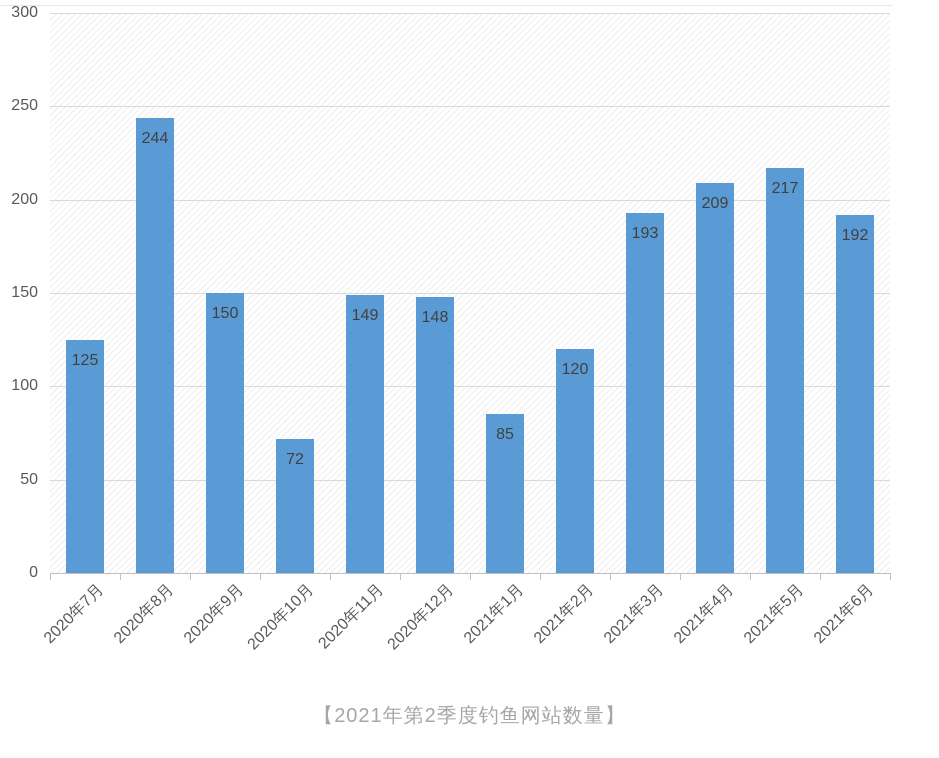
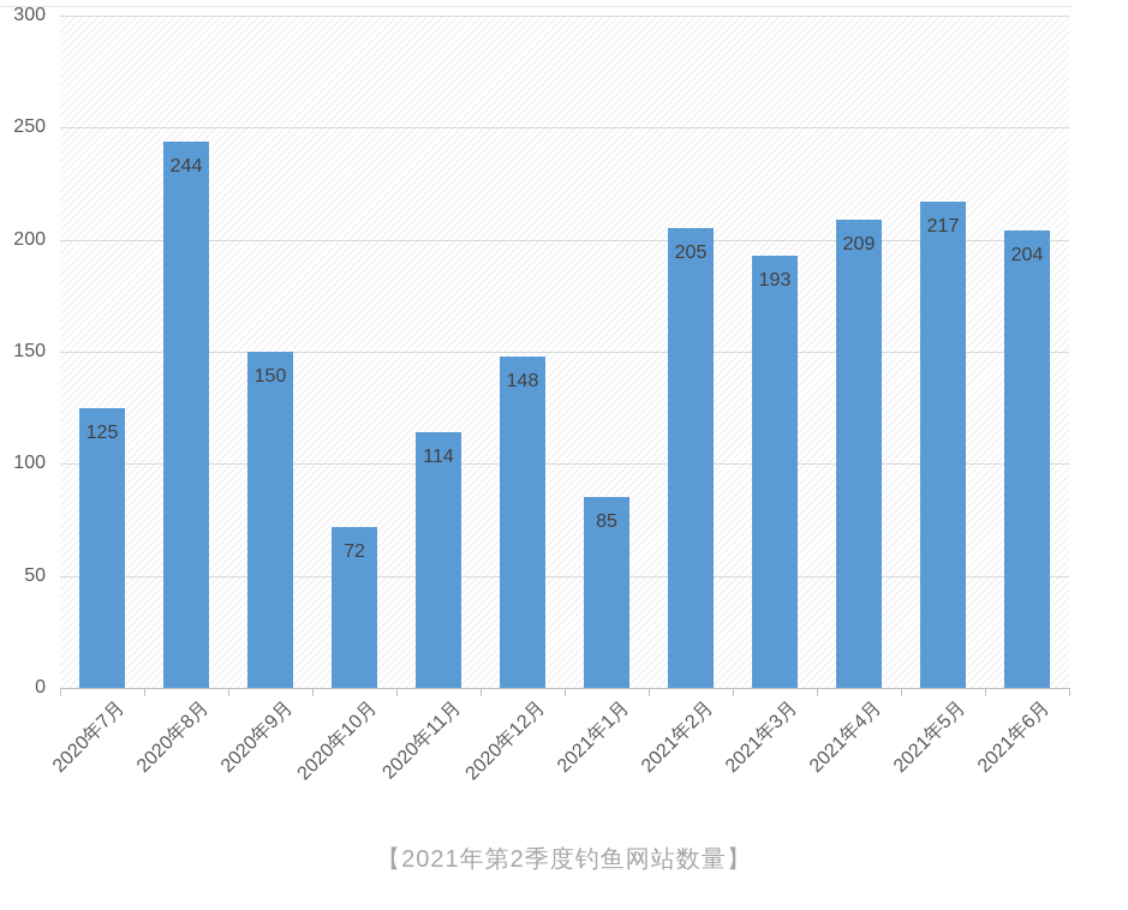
2020年11月: 149 -> 114
2021年2月: 120 -> 205
2021年6月: 192 -> 204
